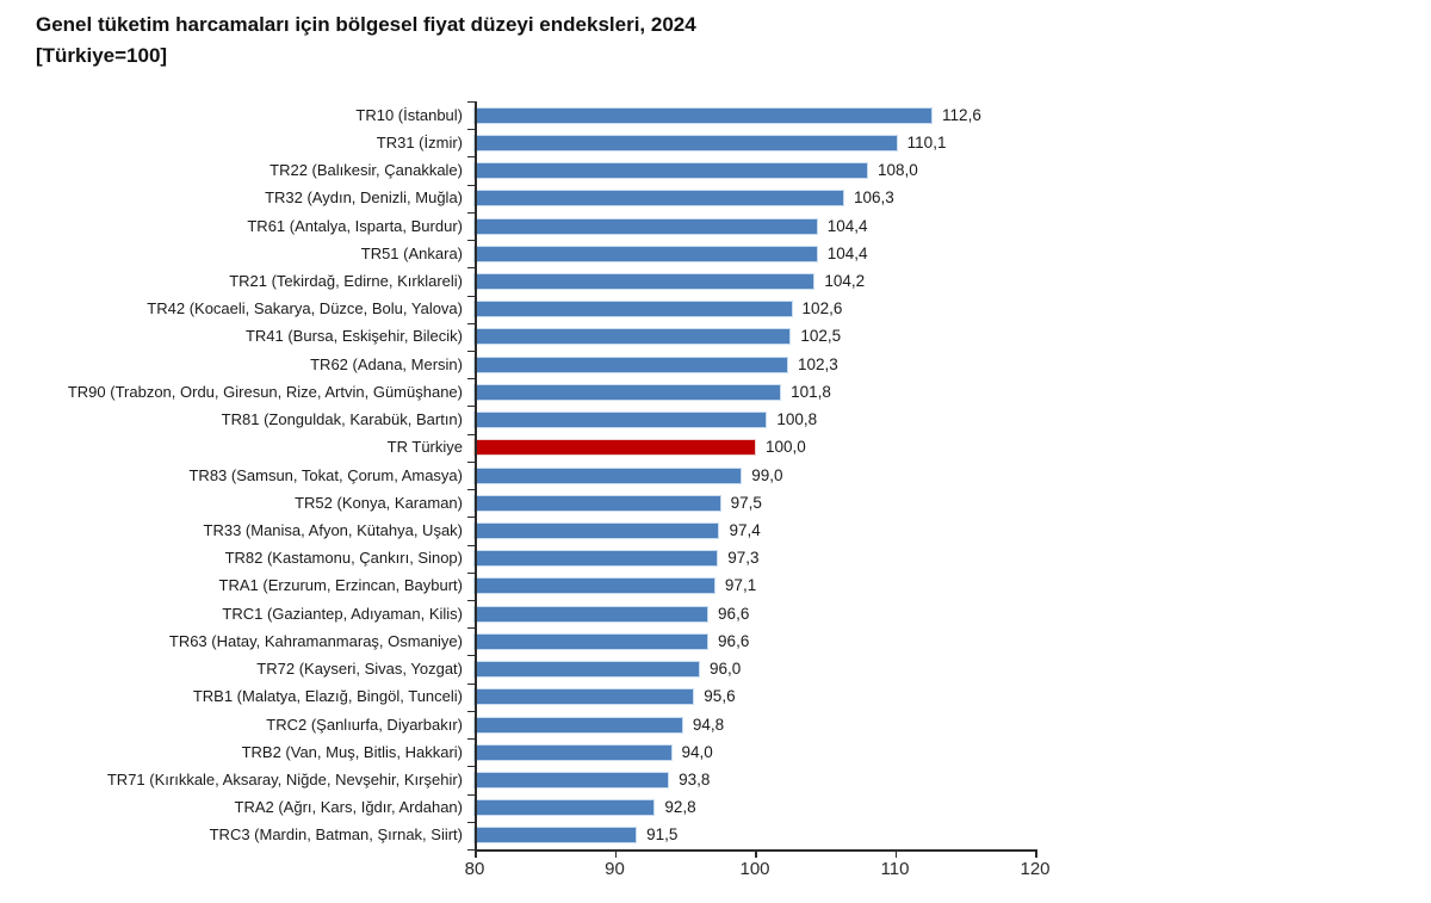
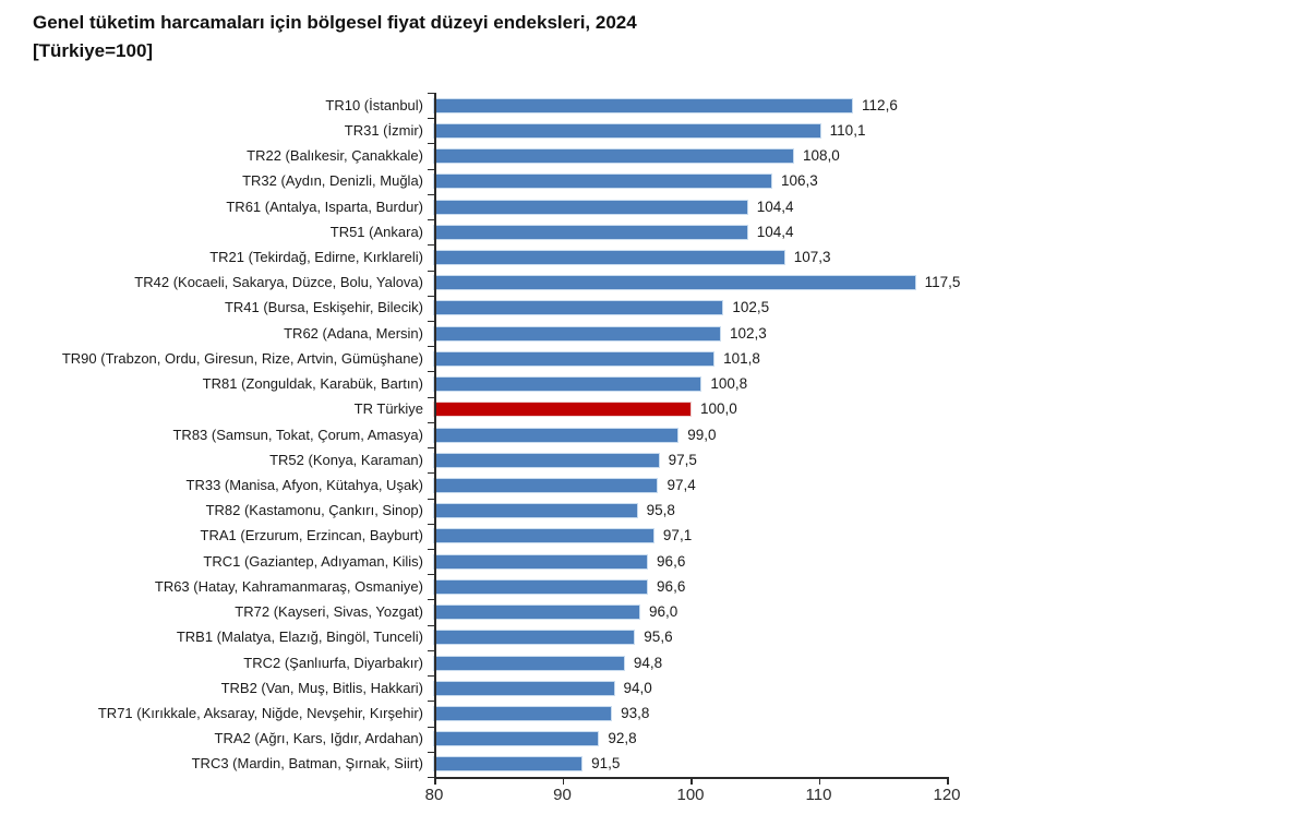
TR21 (Tekirdağ, Edirne, Kırklareli): 104,2 -> 107,3
TR42 (Kocaeli, Sakarya, Düzce, Bolu, Yalova): 102,6 -> 117,5
TR82 (Kastamonu, Çankırı, Sinop): 97,3 -> 95,8
